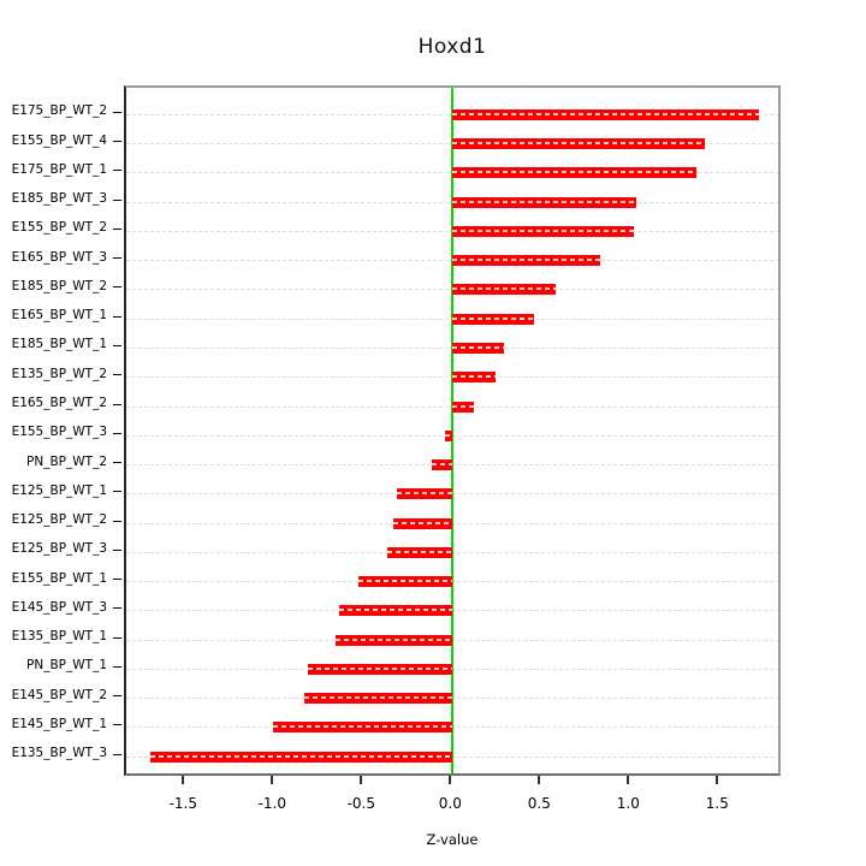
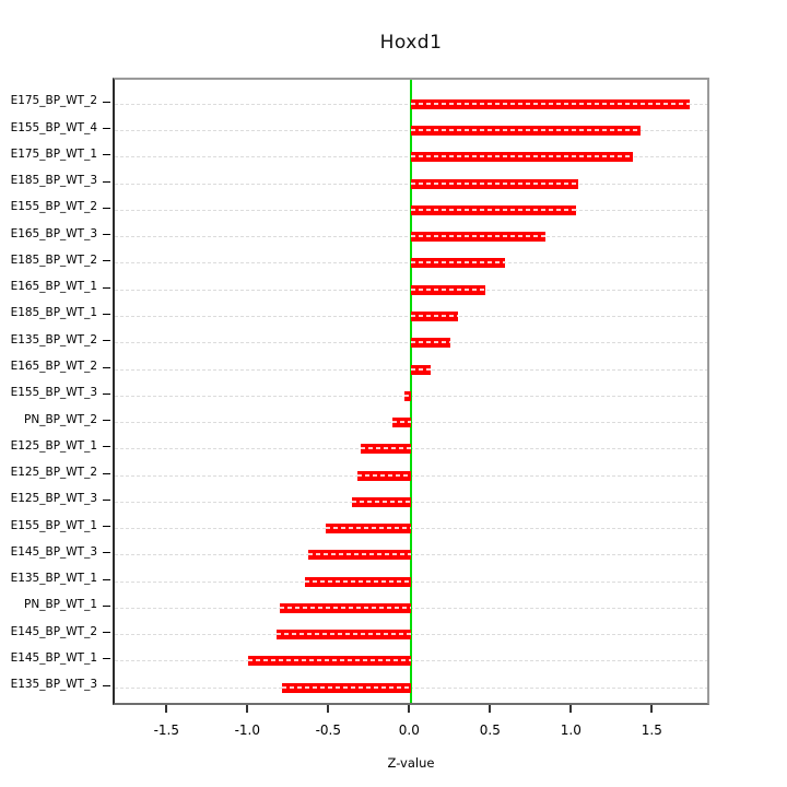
E135_BP_WT_3: -1.70 -> -0.80
